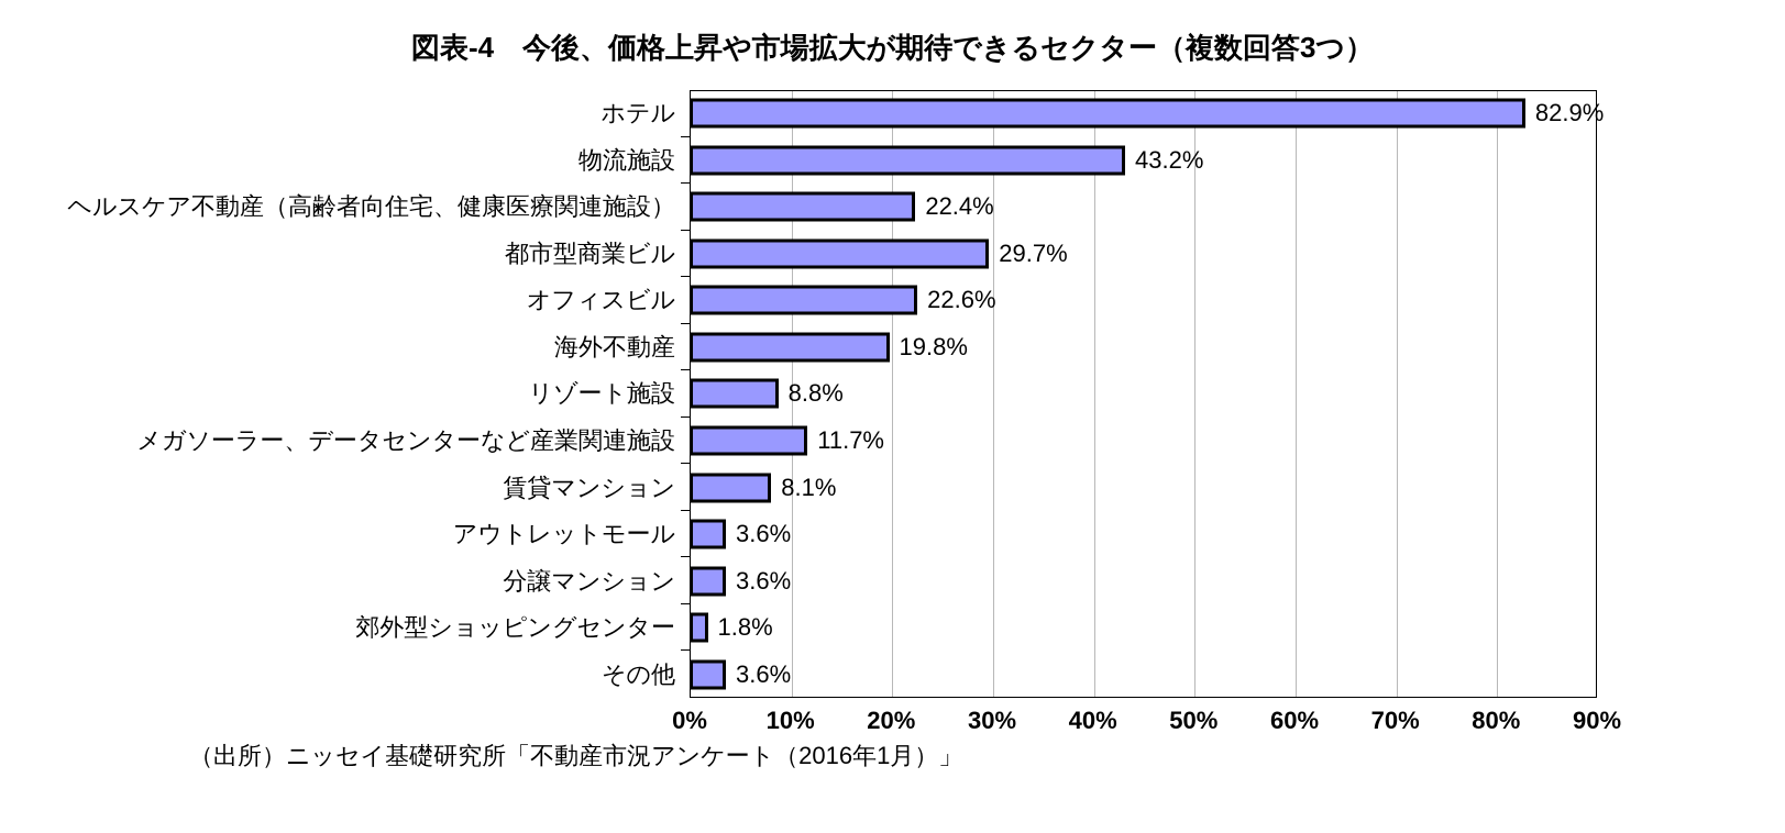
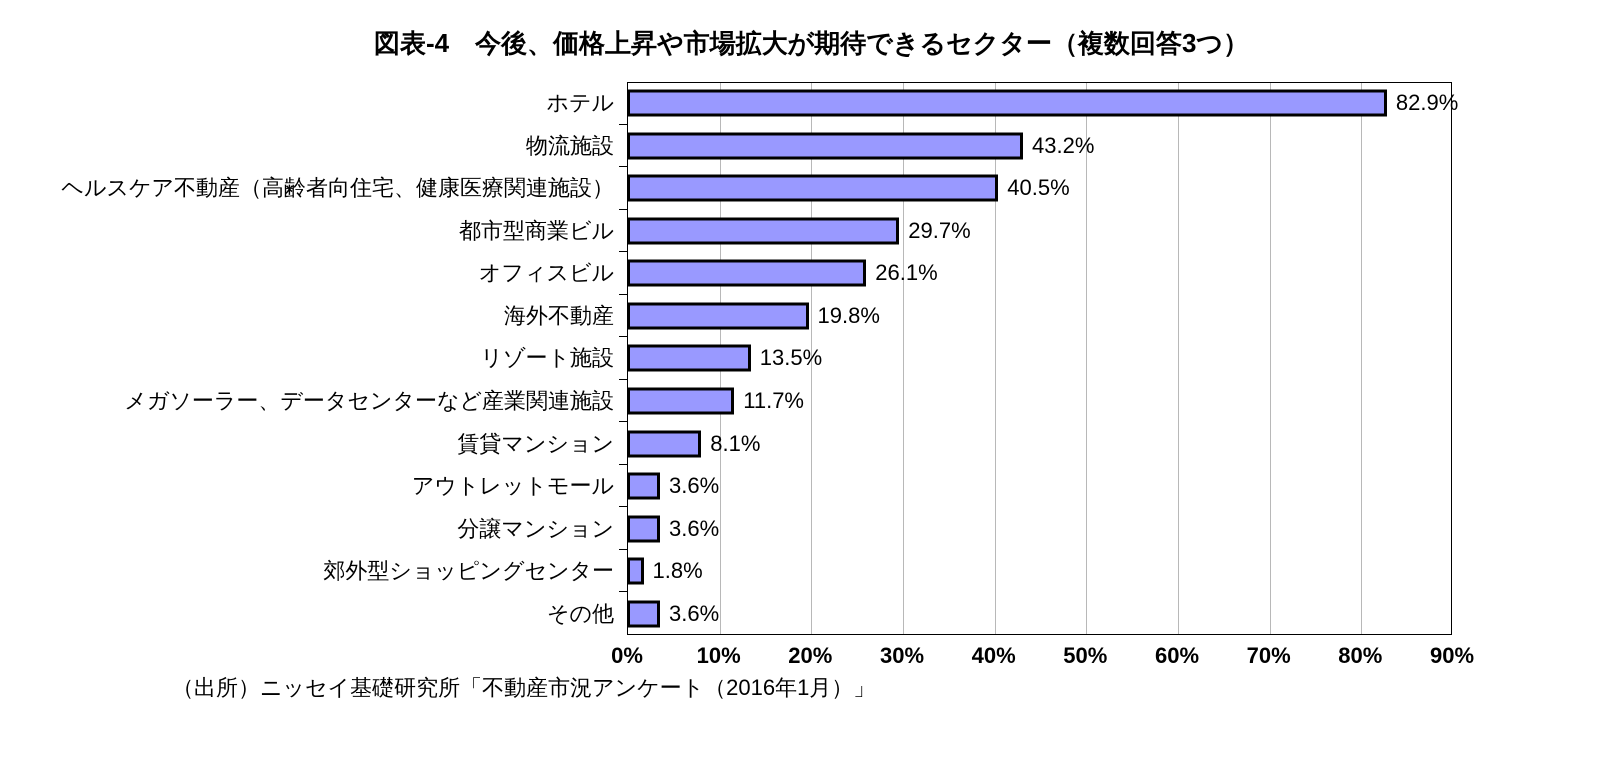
ヘルスケア不動産（高齢者向住宅、健康医療関連施設）: 22.4% -> 40.5%
オフィスビル: 22.6% -> 26.1%
リゾート施設: 8.8% -> 13.5%
